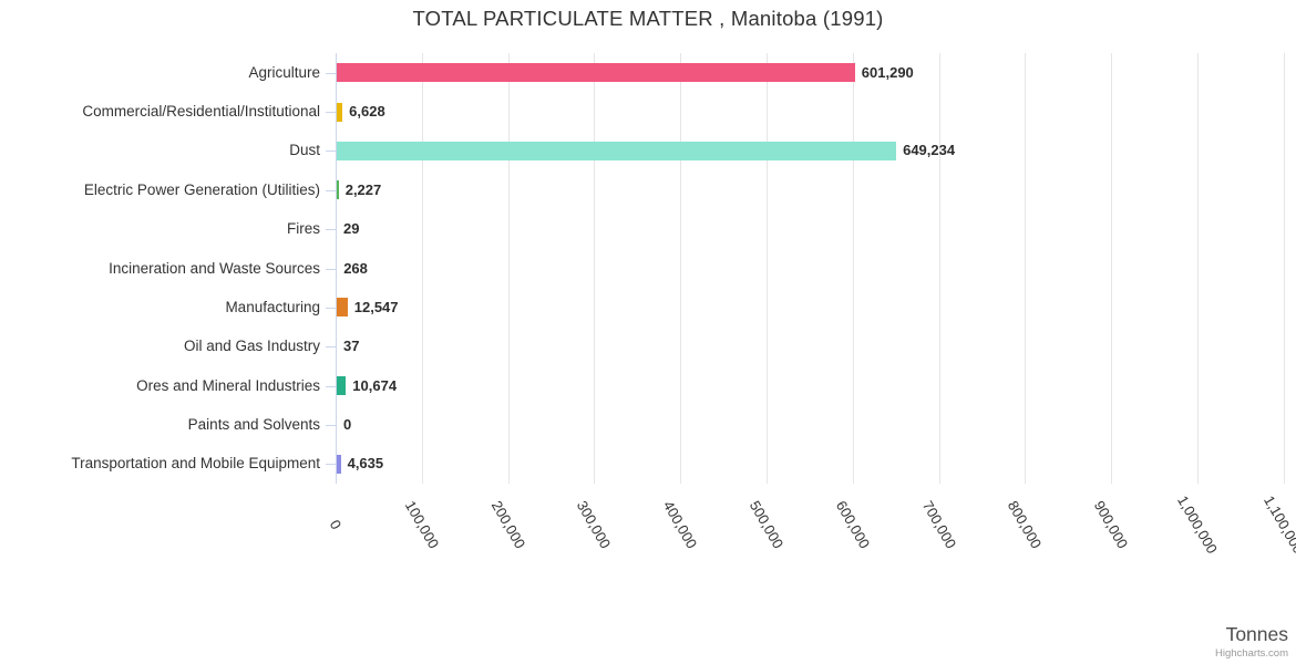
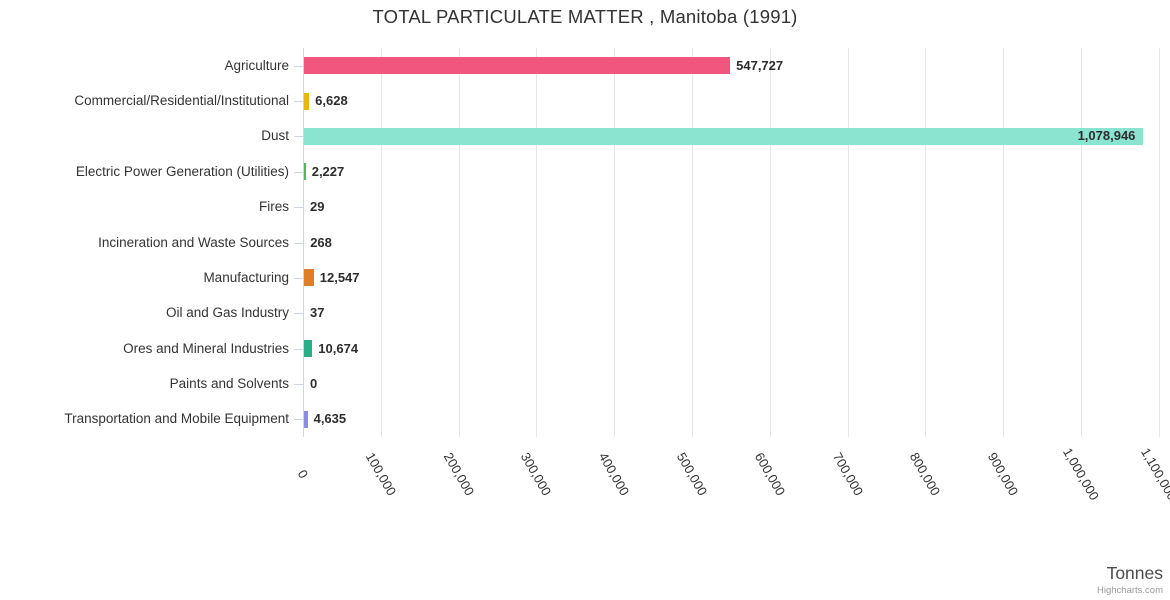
Agriculture: 601,290 -> 547,727
Dust: 649,234 -> 1,078,946
